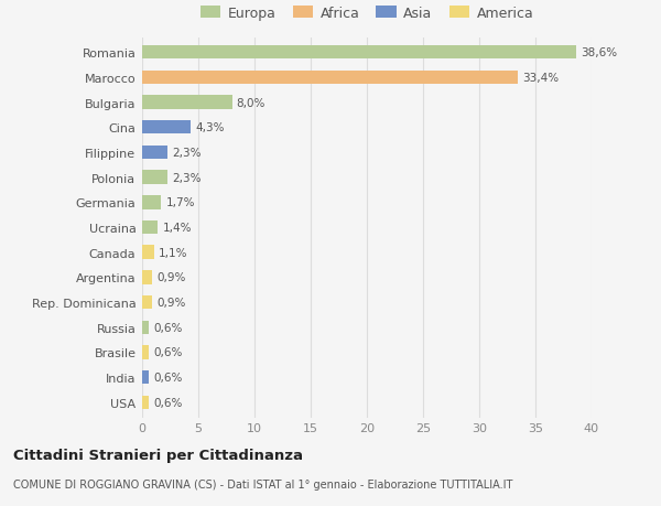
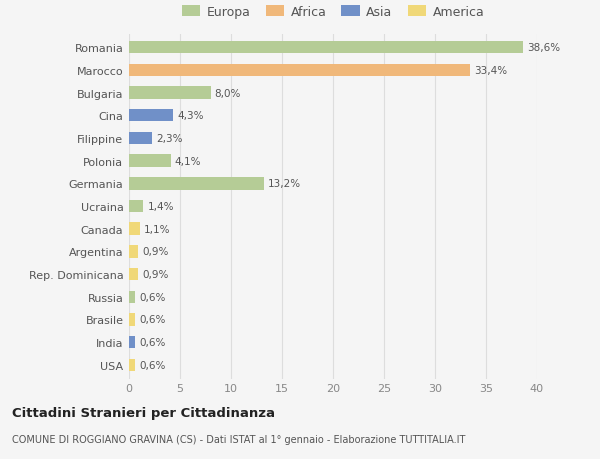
Polonia: 2,3% -> 4,1%
Germania: 1,7% -> 13,2%
